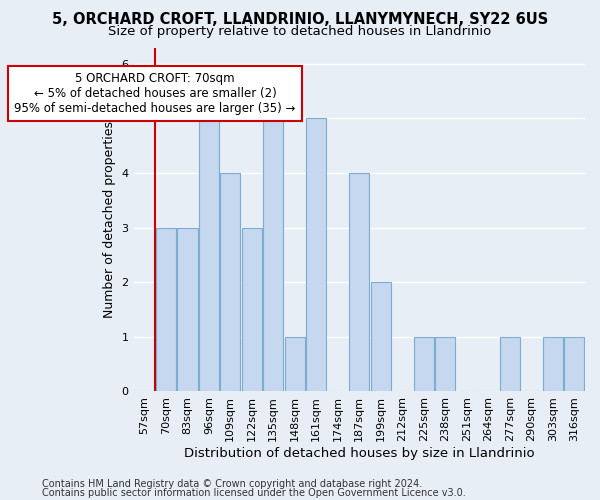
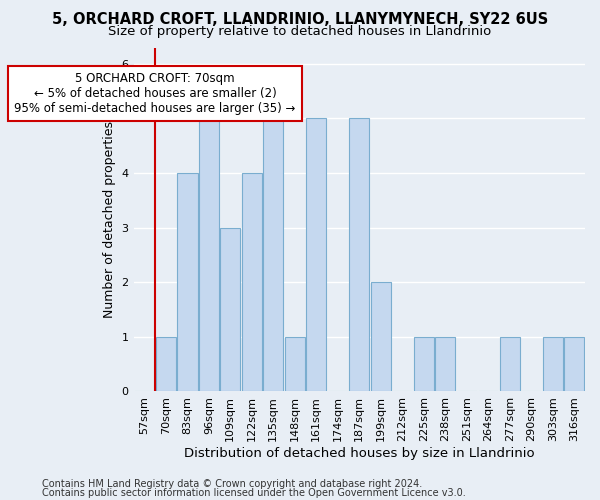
70sqm: 3 -> 1
83sqm: 3 -> 4
109sqm: 4 -> 3
122sqm: 3 -> 4
187sqm: 4 -> 5
